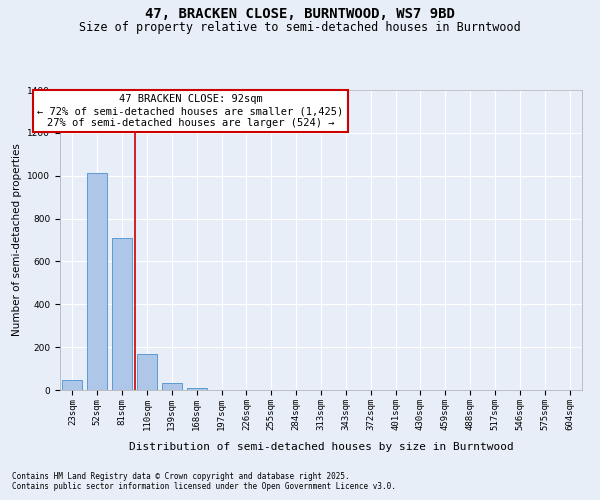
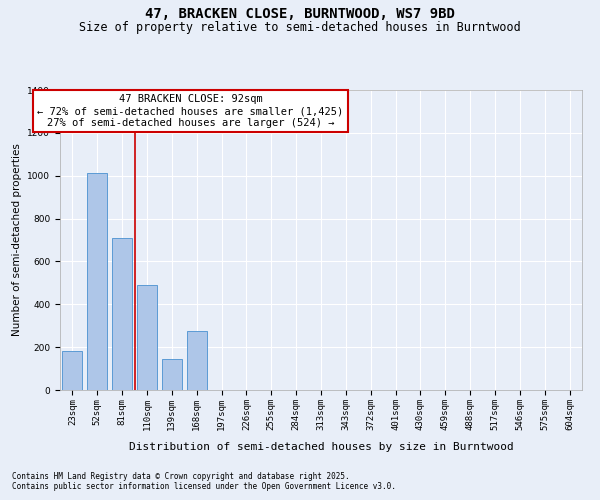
23sqm: 45 -> 180
110sqm: 170 -> 490
139sqm: 35 -> 145
168sqm: 10 -> 275
